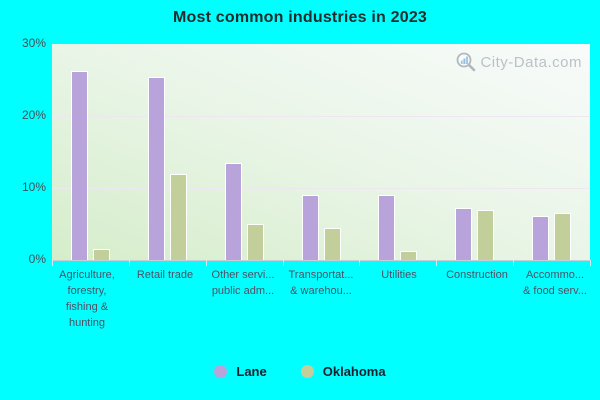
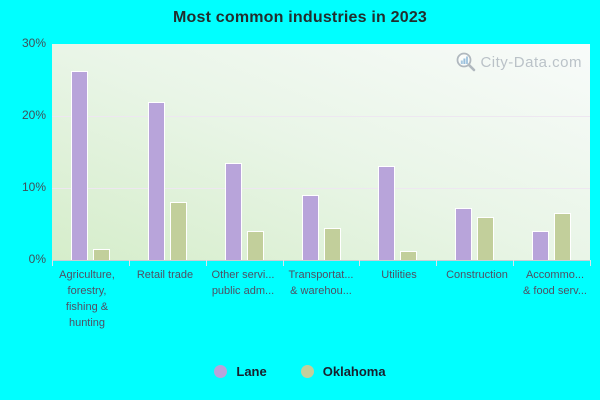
Lane/Retail trade: 25% -> 22%
Oklahoma/Retail trade: 12% -> 8%
Oklahoma/Other servi... public adm...: 5% -> 4%
Lane/Utilities: 9% -> 13%
Oklahoma/Construction: 7% -> 6%
Lane/Accommo... & food serv...: 6% -> 4%
